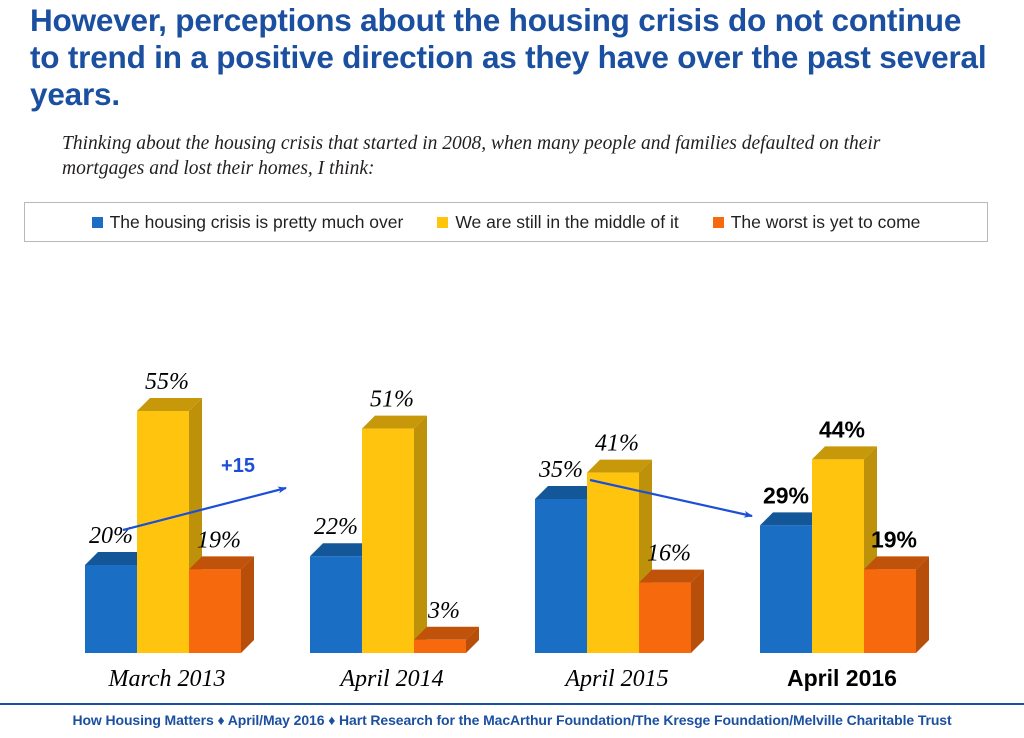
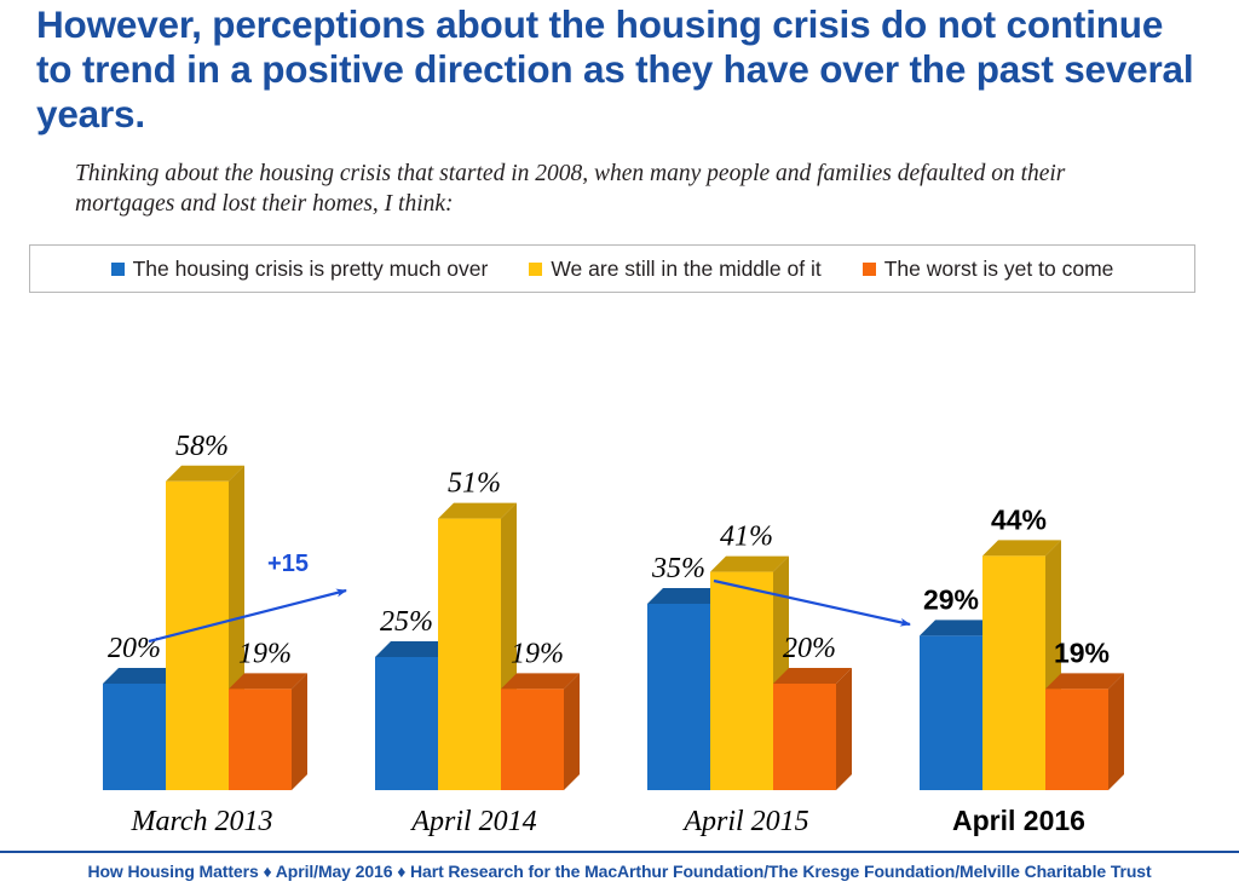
We are still in the middle of it/March 2013: 55% -> 58%
The housing crisis is pretty much over/April 2014: 22% -> 25%
The worst is yet to come/April 2014: 3% -> 19%
The worst is yet to come/April 2015: 16% -> 20%
